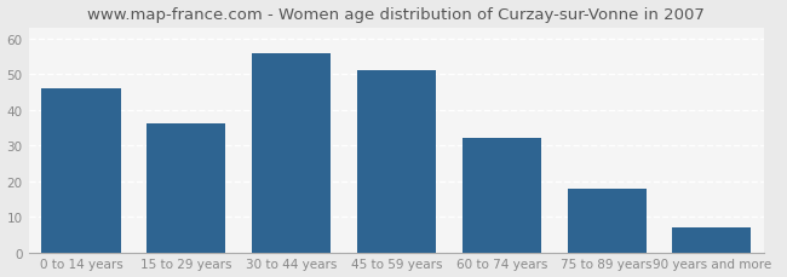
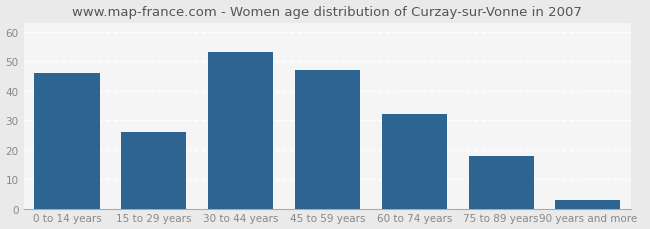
15 to 29 years: 36 -> 26
30 to 44 years: 56 -> 53
45 to 59 years: 51 -> 47
90 years and more: 7 -> 3
